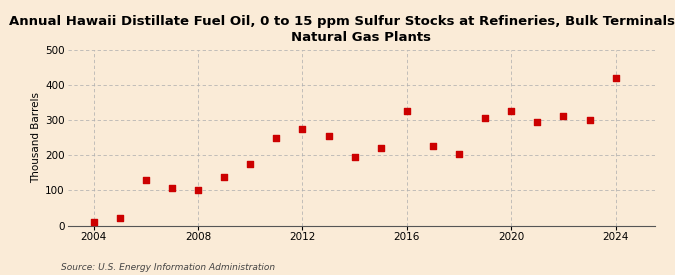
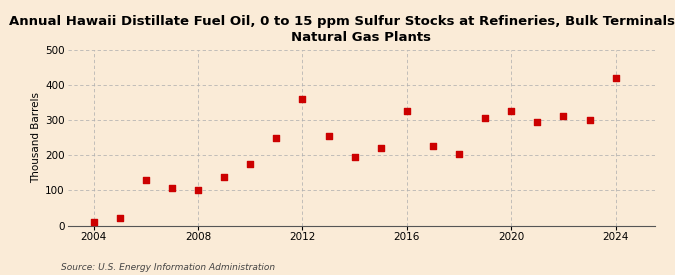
2012: 275 -> 360
